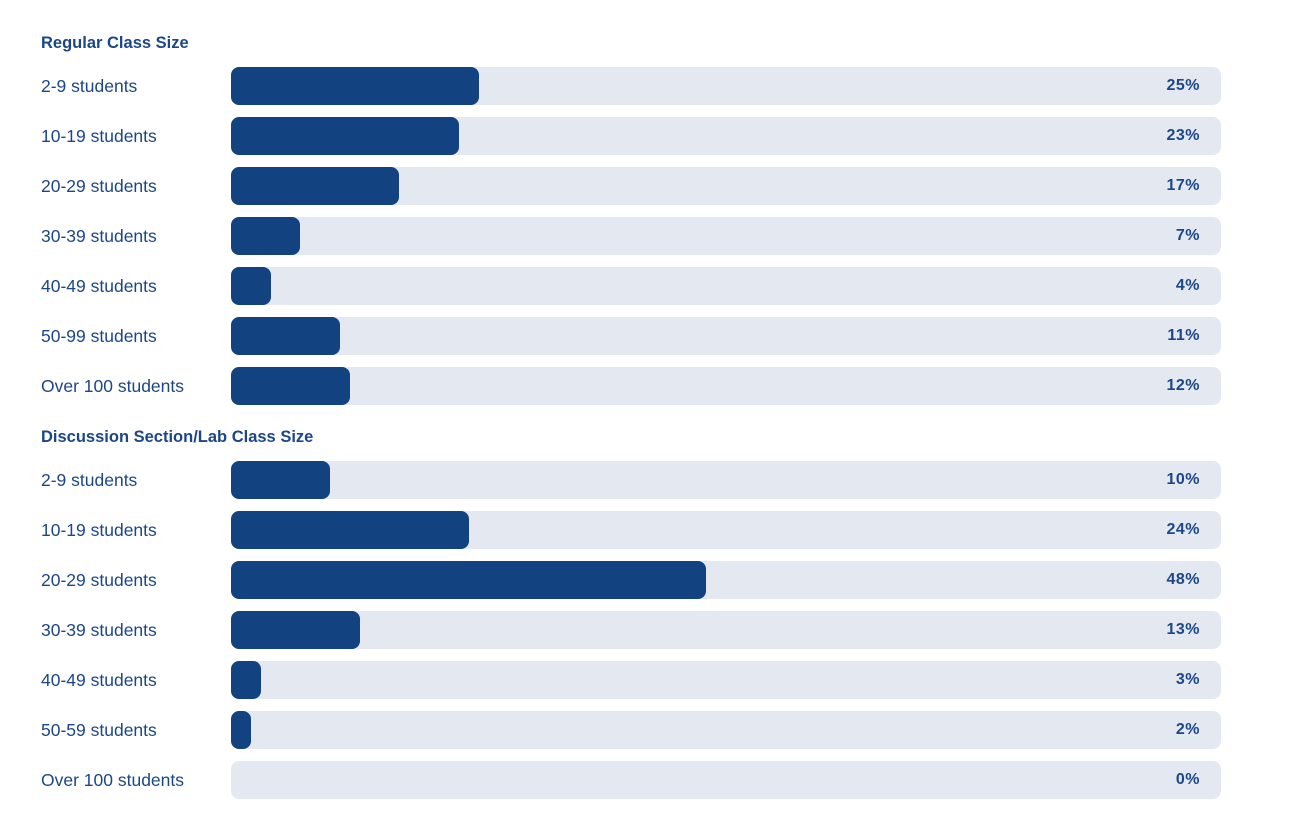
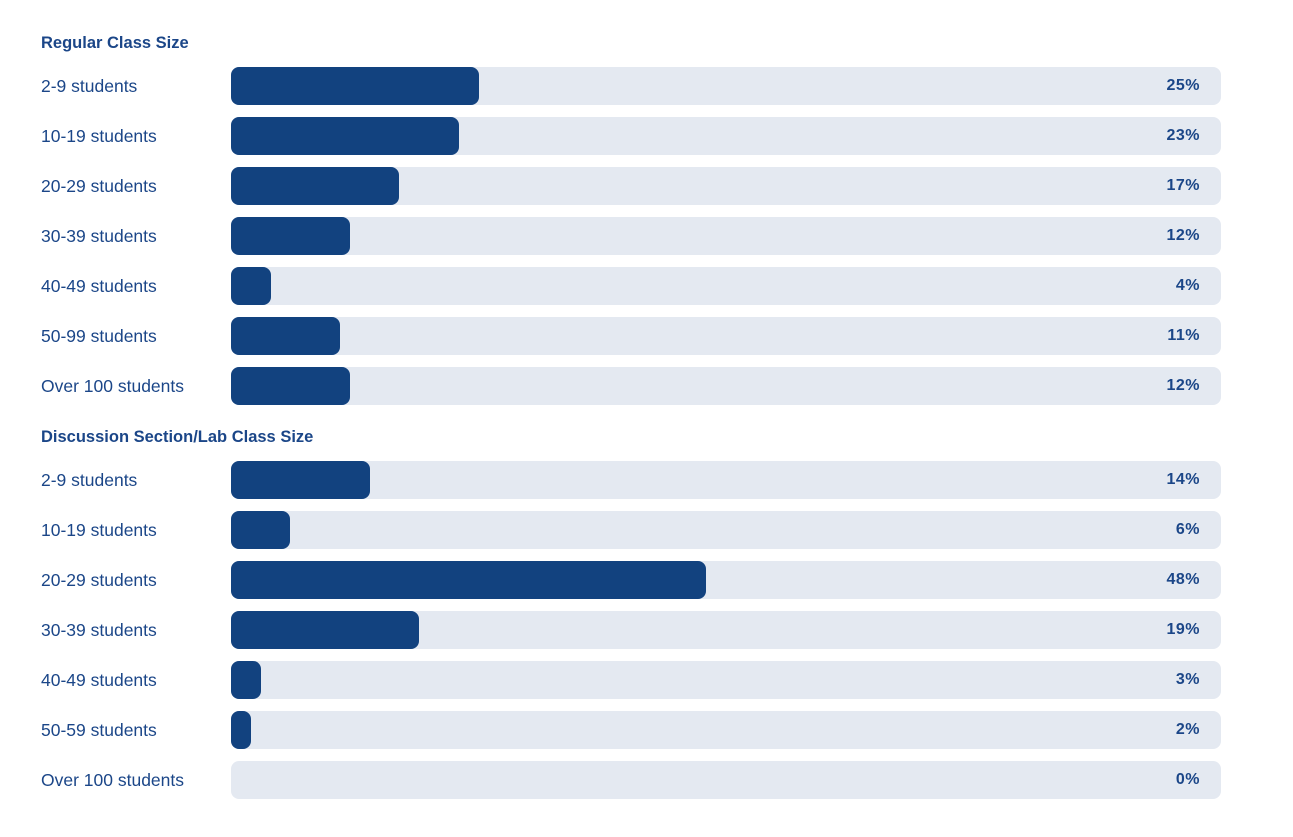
Regular Class Size/30-39 students: 7% -> 12%
Discussion Section/Lab Class Size/2-9 students: 10% -> 14%
Discussion Section/Lab Class Size/10-19 students: 24% -> 6%
Discussion Section/Lab Class Size/30-39 students: 13% -> 19%
